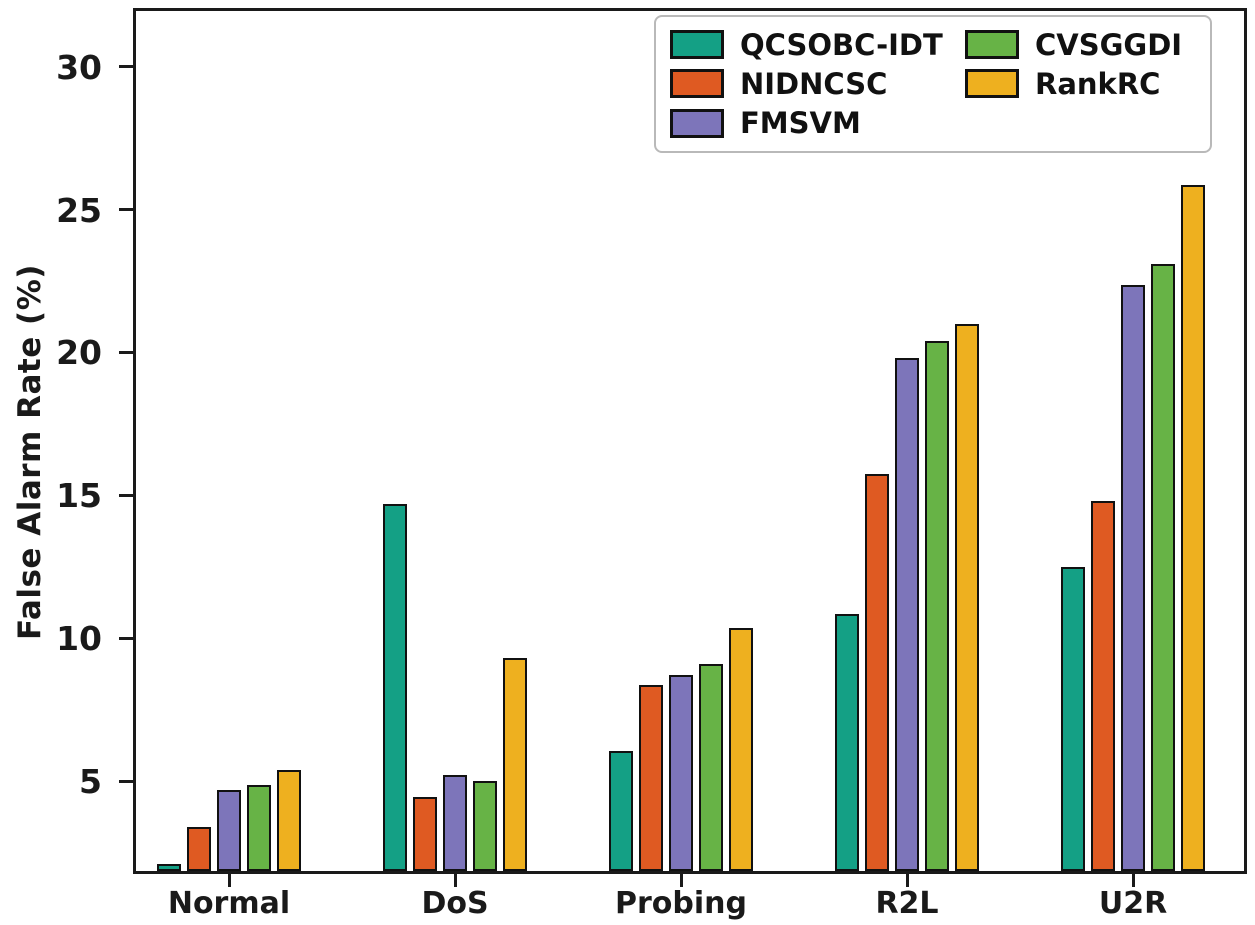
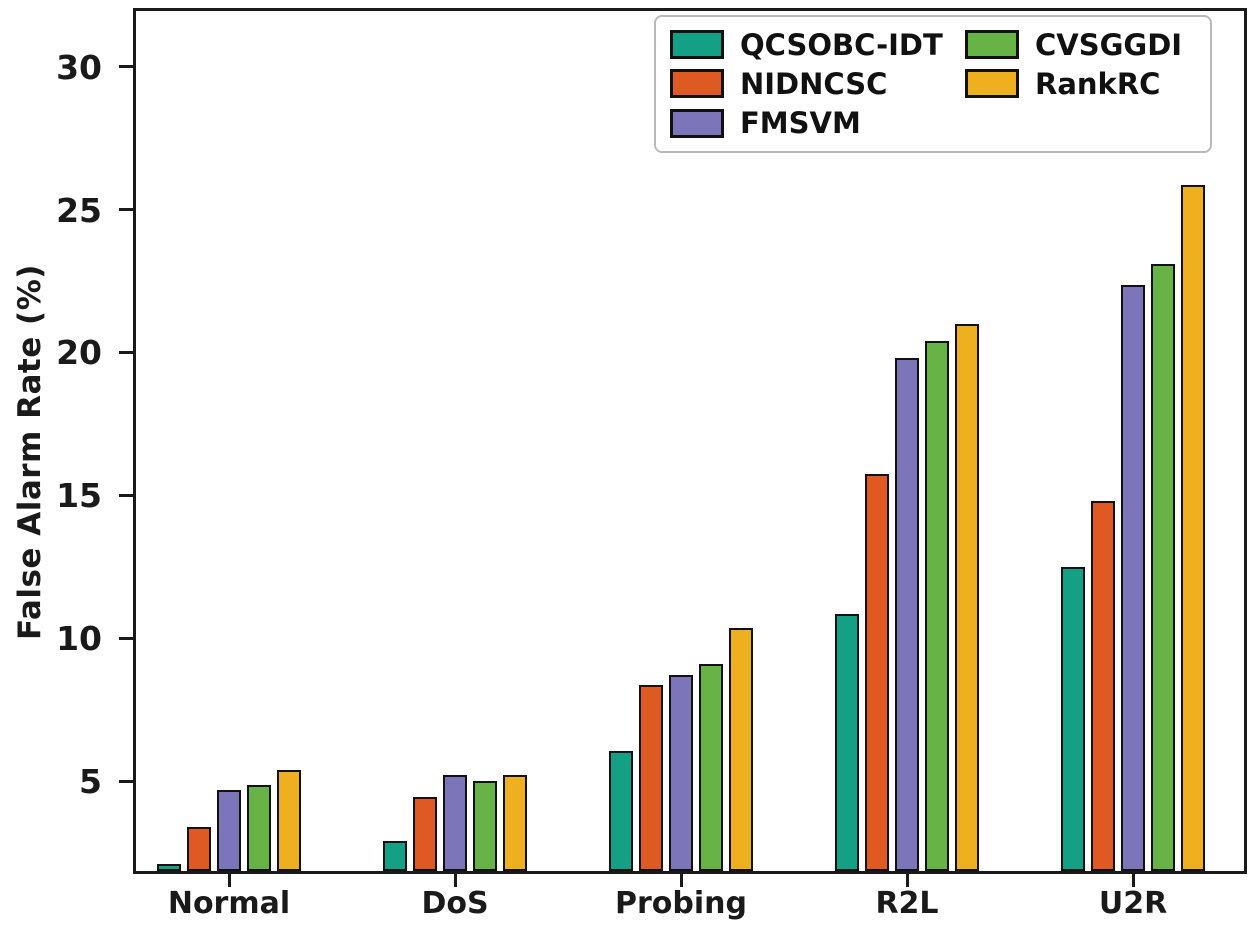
QCSOBC-IDT/DoS: 14.7 -> 2.9
RankRC/DoS: 9.3 -> 5.2
